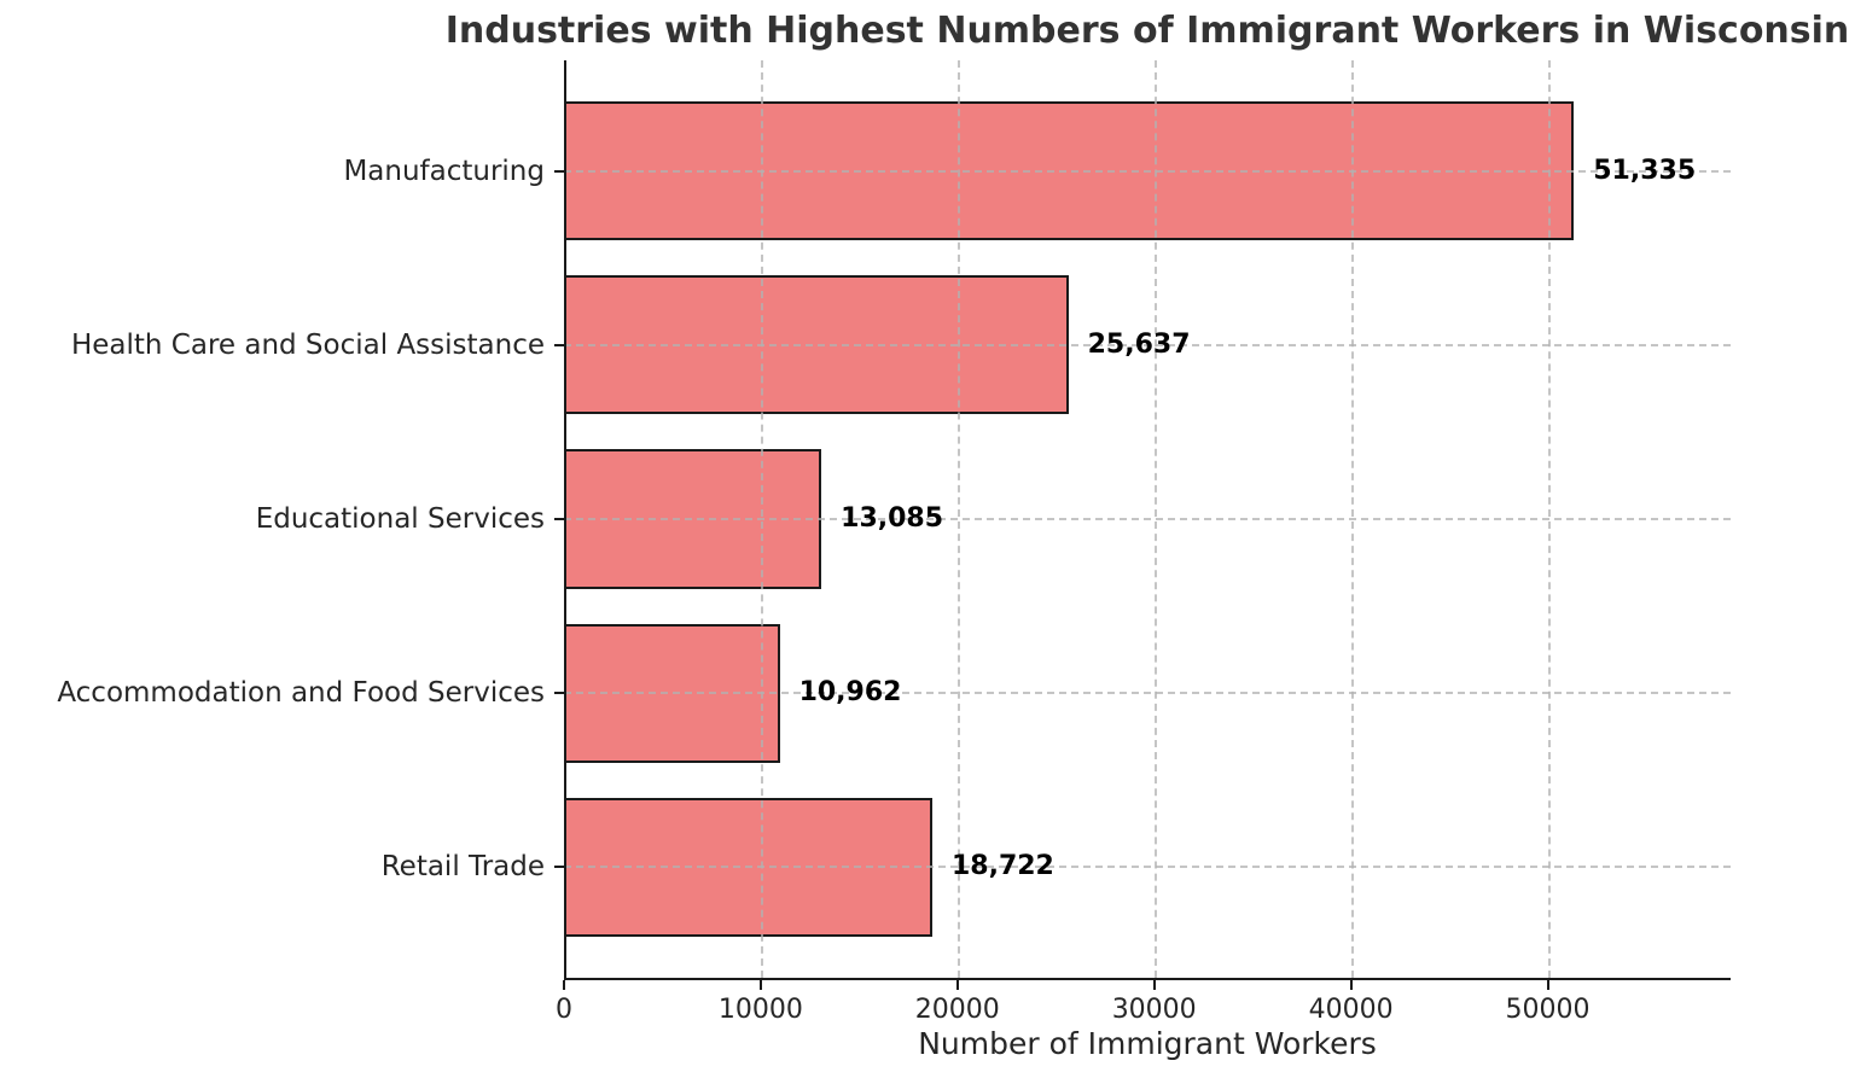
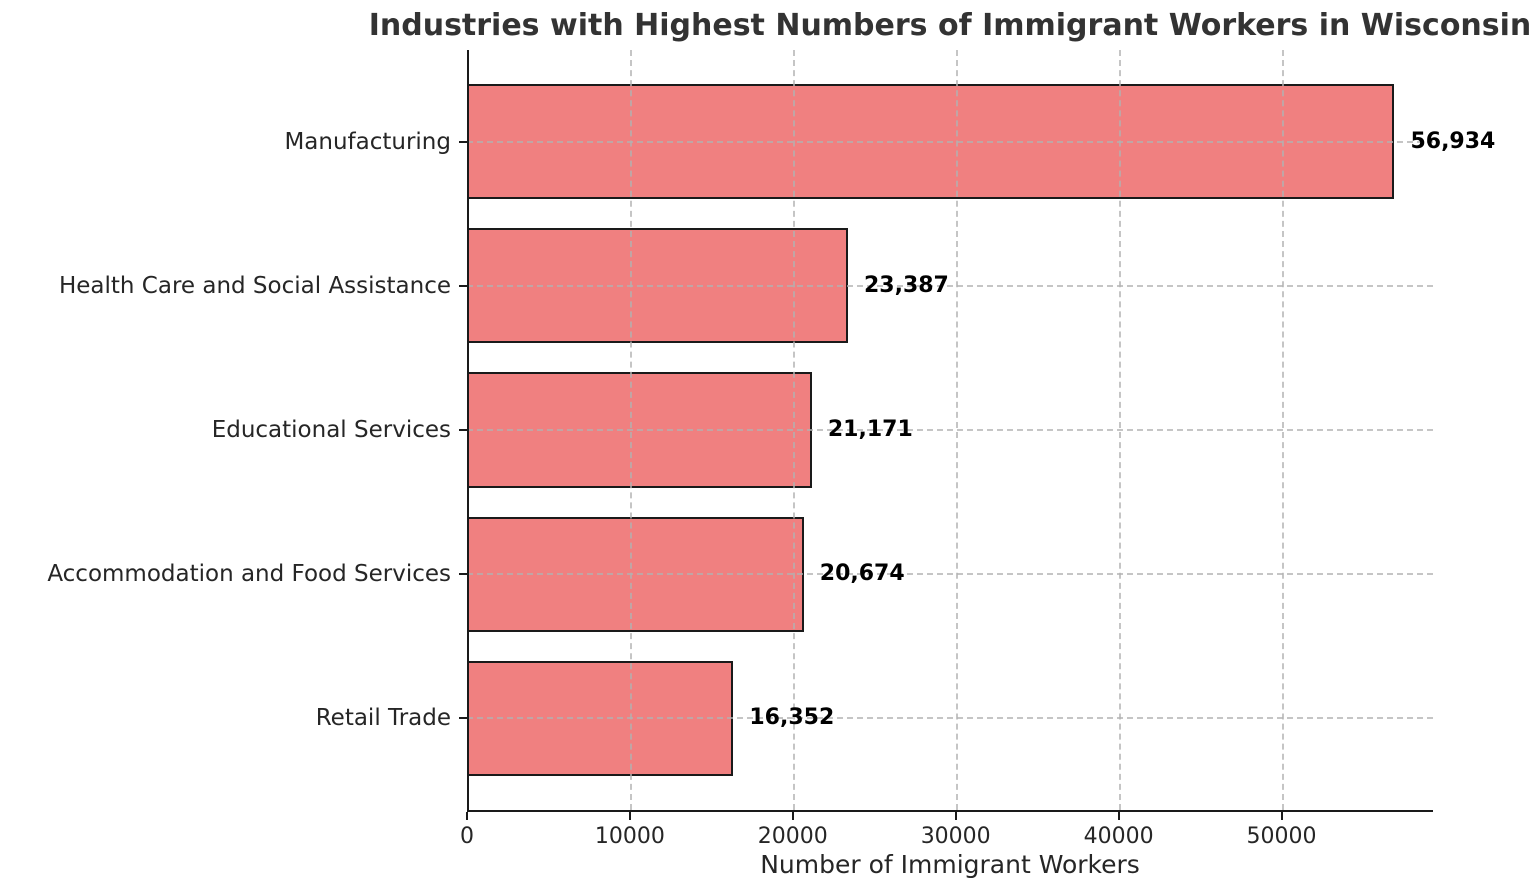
Manufacturing: 51,335 -> 56,934
Health Care and Social Assistance: 25,637 -> 23,387
Educational Services: 13,085 -> 21,171
Accommodation and Food Services: 10,962 -> 20,674
Retail Trade: 18,722 -> 16,352
